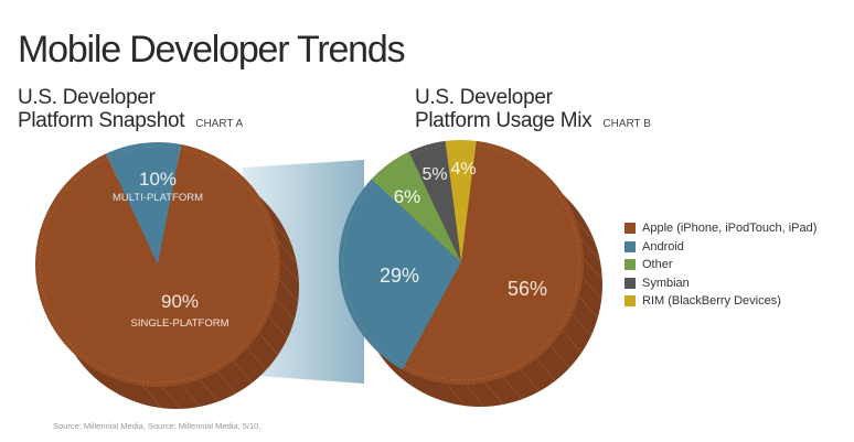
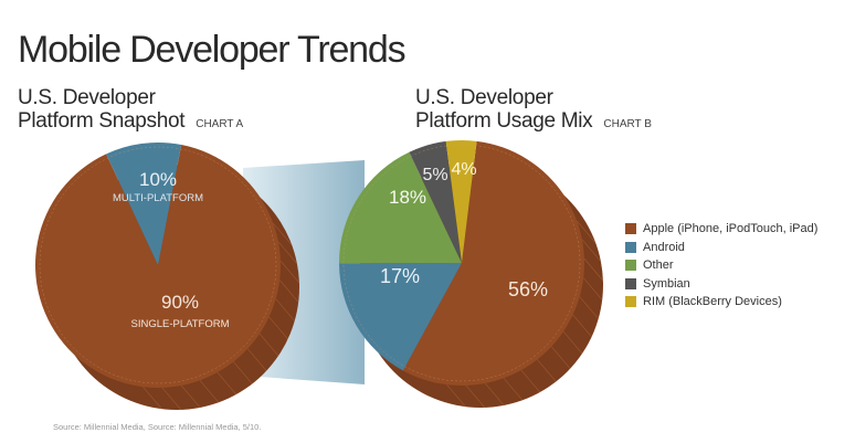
U.S. Developer Platform Usage Mix/Android: 29% -> 17%
U.S. Developer Platform Usage Mix/Other: 6% -> 18%
